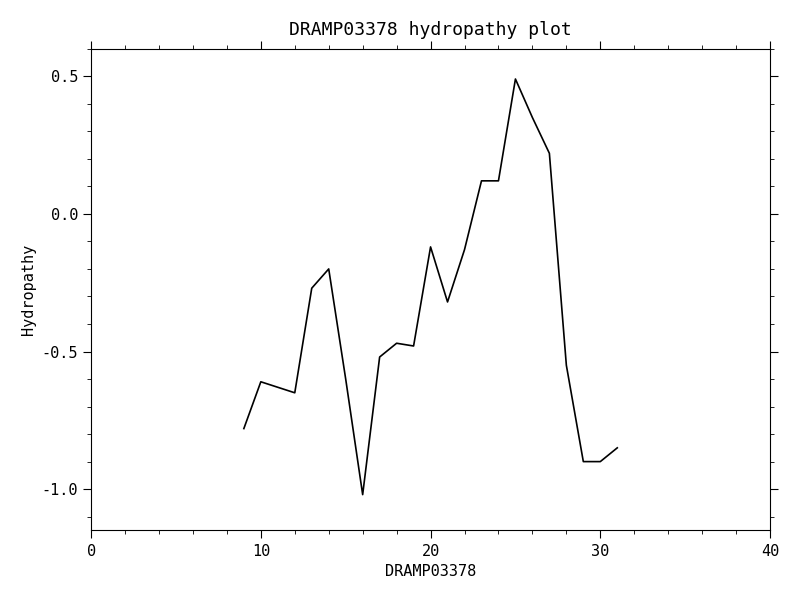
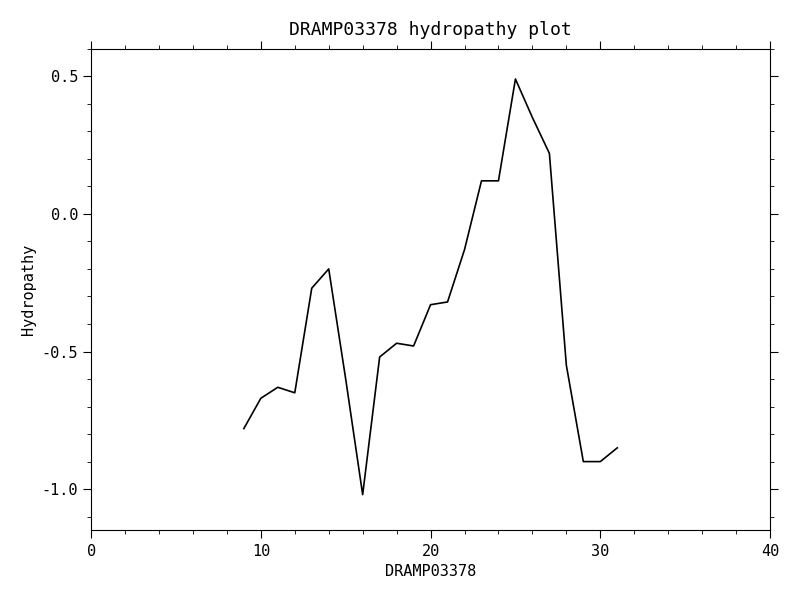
10: -0.61 -> -0.67
20: -0.12 -> -0.33
